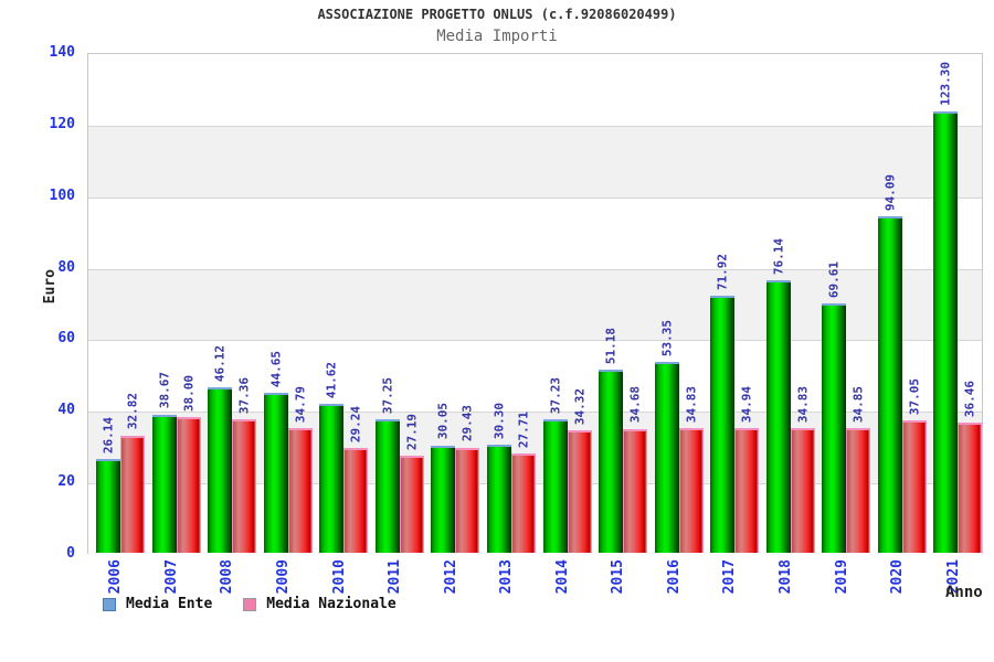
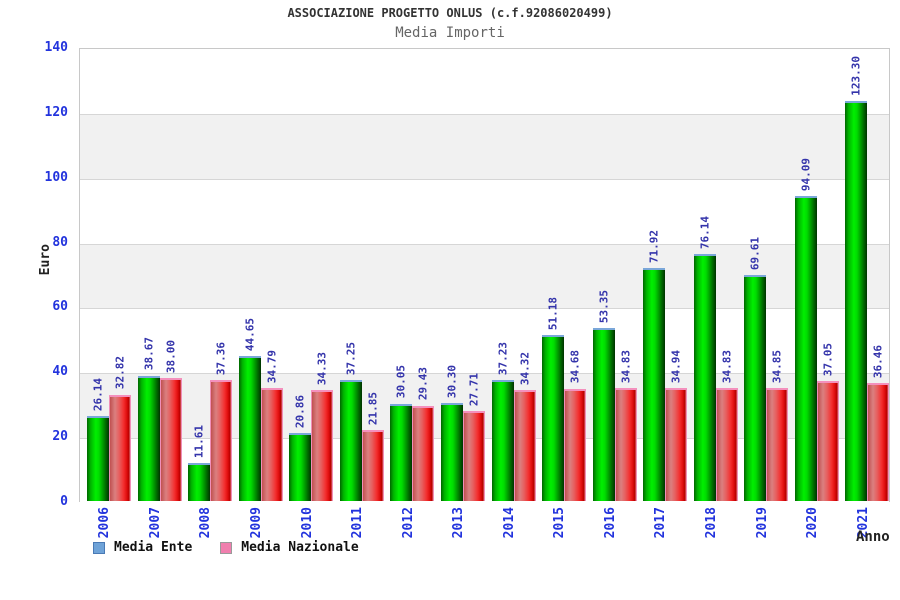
Media Ente/2008: 46.12 -> 11.61
Media Ente/2010: 41.62 -> 20.86
Media Nazionale/2010: 29.24 -> 34.33
Media Nazionale/2011: 27.19 -> 21.85
